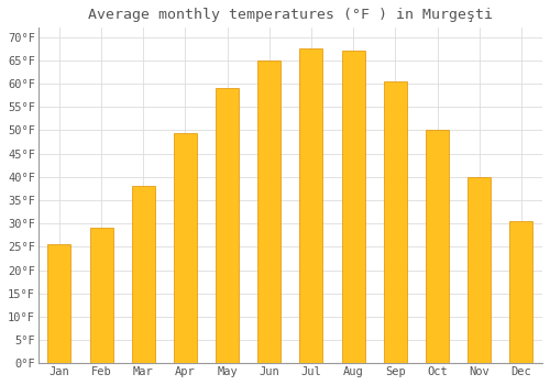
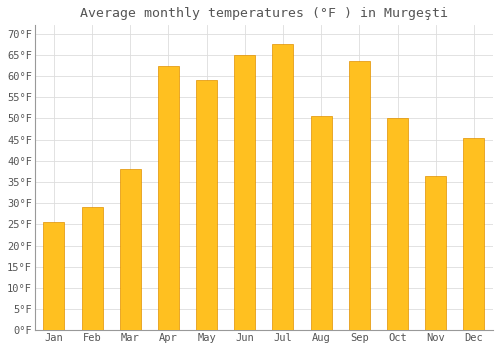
Apr: 49.5°F -> 62.5°F
Aug: 67.0°F -> 50.5°F
Sep: 60.5°F -> 63.5°F
Nov: 40.0°F -> 36.5°F
Dec: 30.5°F -> 45.5°F
